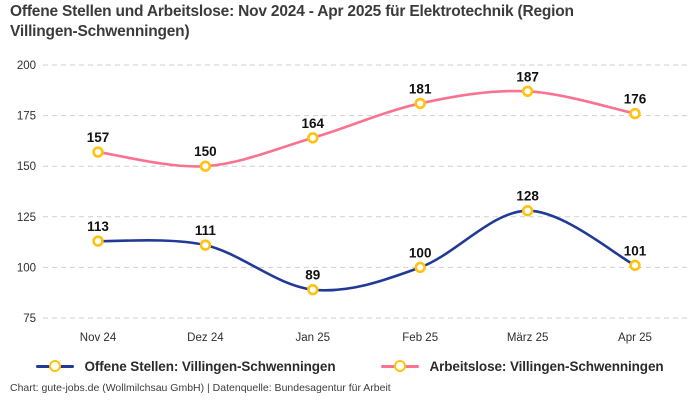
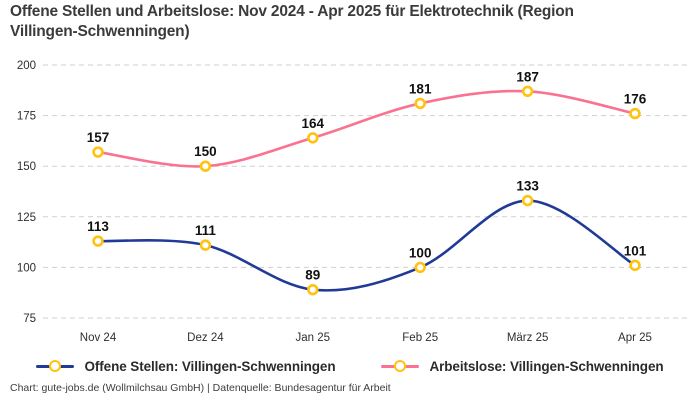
Offene Stellen: Villingen-Schwenningen/März 25: 128 -> 133
